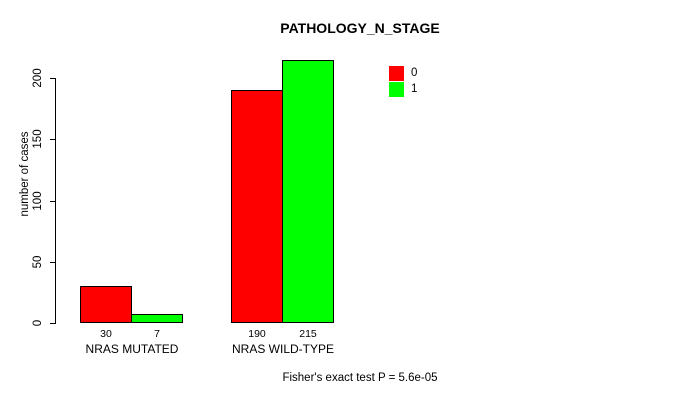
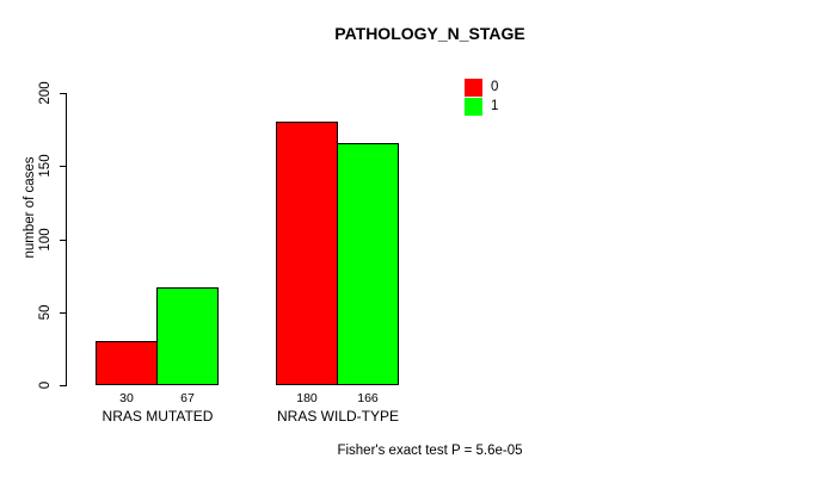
1/NRAS MUTATED: 7 -> 67
0/NRAS WILD-TYPE: 190 -> 180
1/NRAS WILD-TYPE: 215 -> 166
